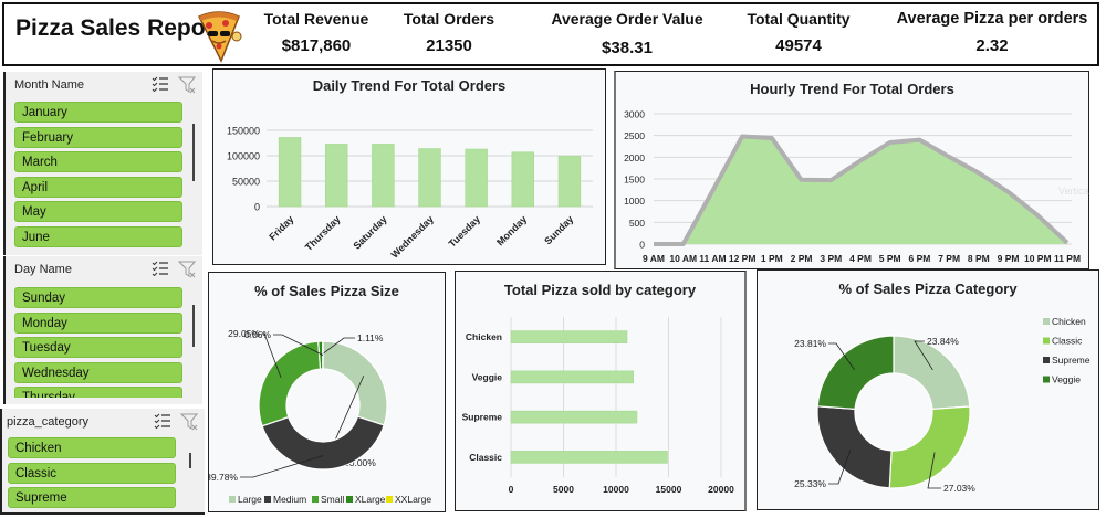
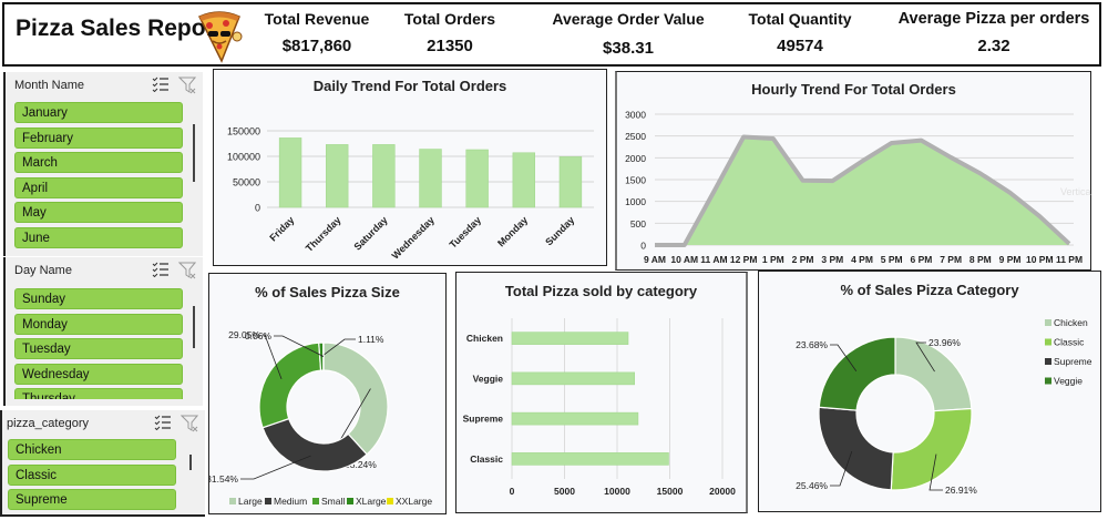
% of Sales Pizza Size/Large: 30.00% -> 38.24%
% of Sales Pizza Size/Medium: 39.78% -> 31.54%
% of Sales Pizza Category/Chicken: 23.84% -> 23.96%
% of Sales Pizza Category/Classic: 27.03% -> 26.91%
% of Sales Pizza Category/Supreme: 25.33% -> 25.46%
% of Sales Pizza Category/Veggie: 23.81% -> 23.68%
